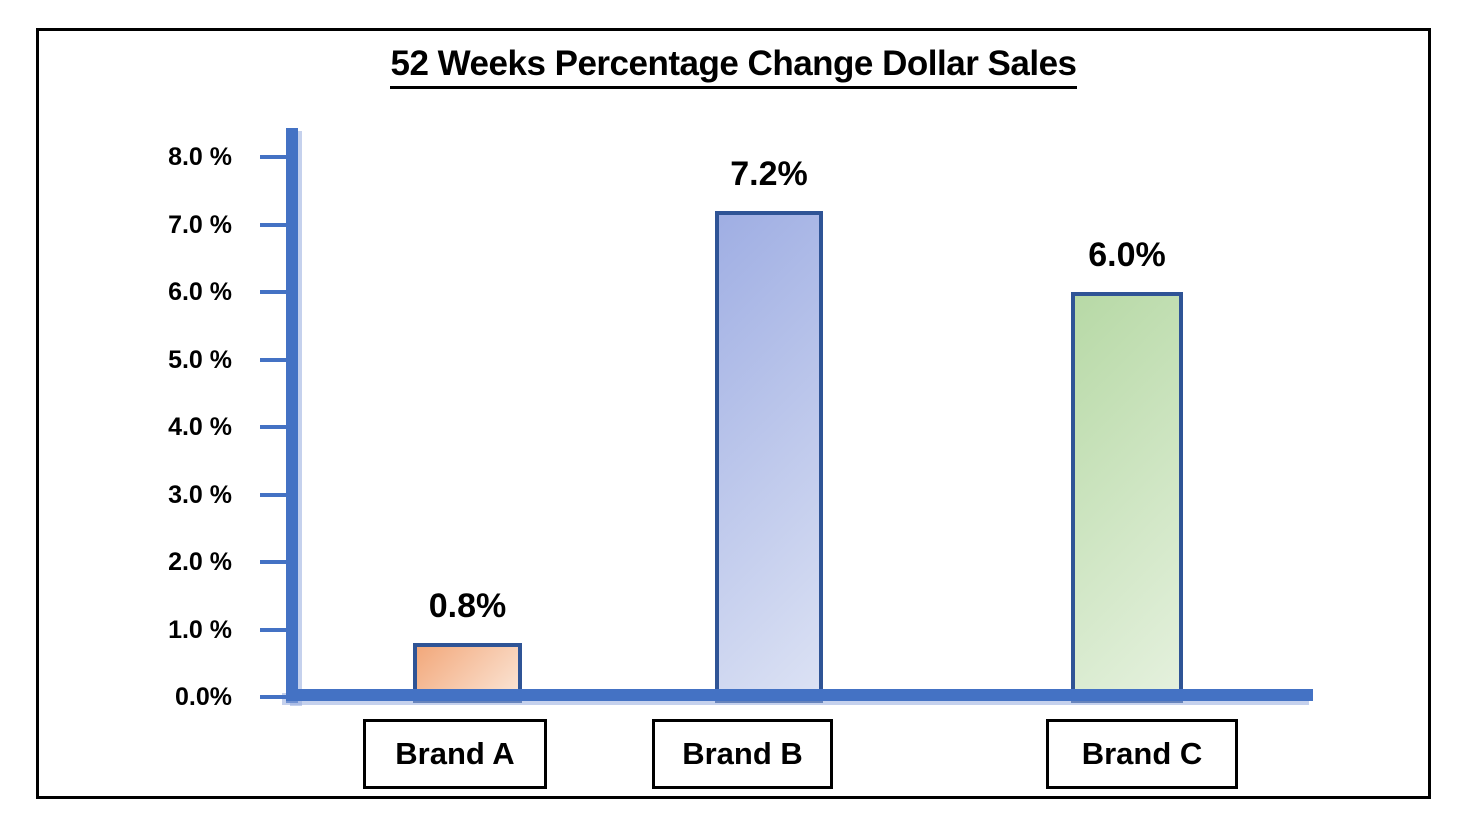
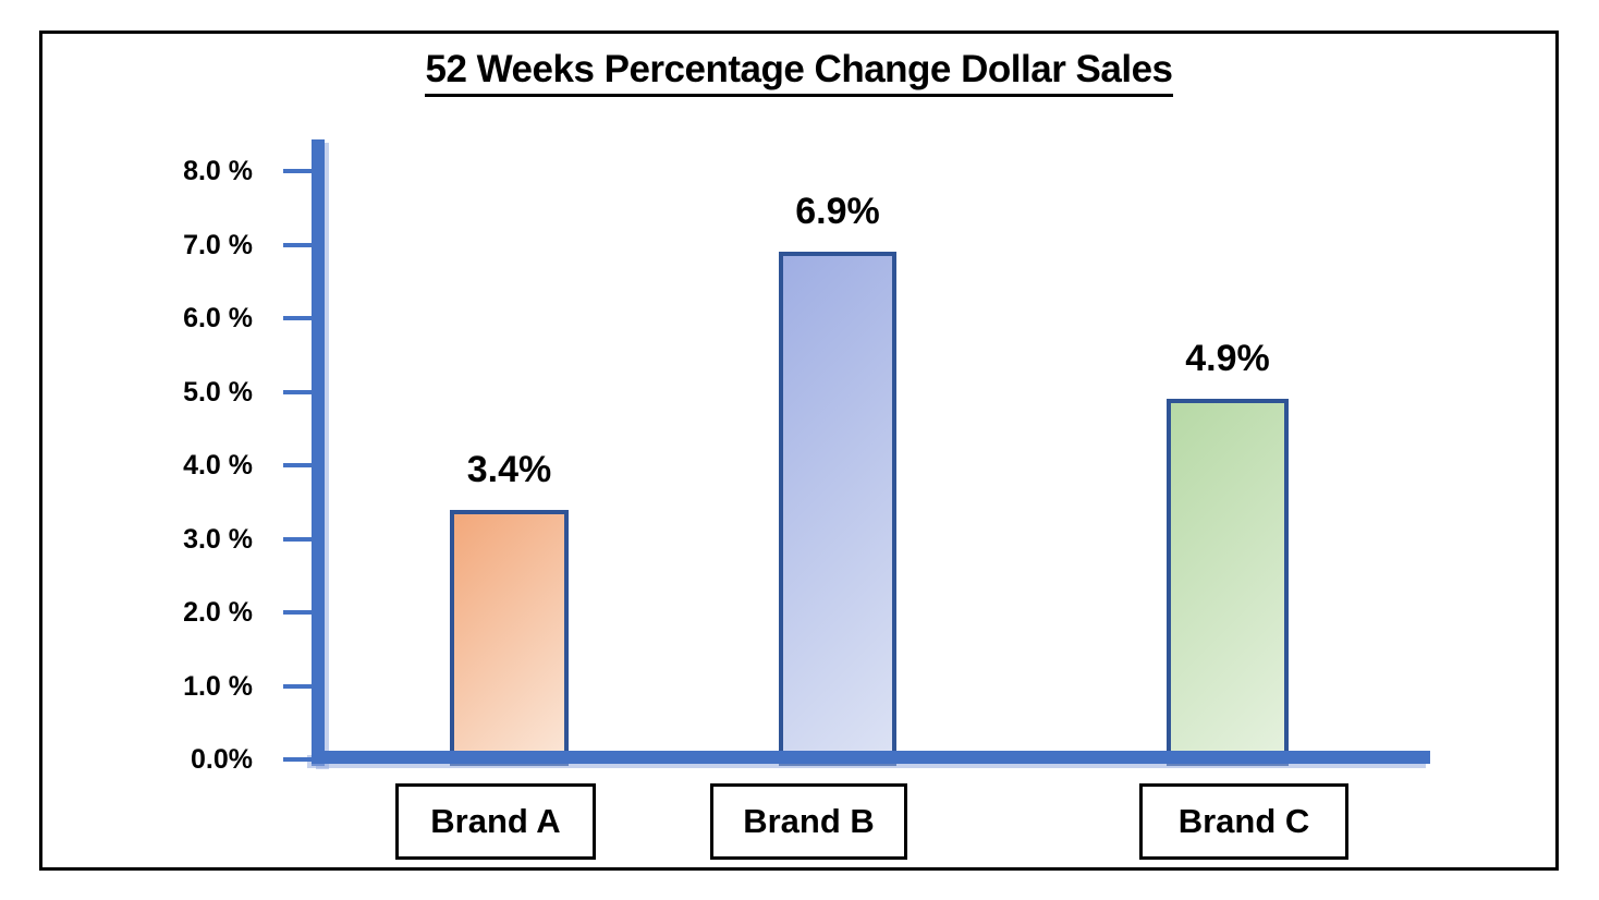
Brand A: 0.8% -> 3.4%
Brand B: 7.2% -> 6.9%
Brand C: 6.0% -> 4.9%
